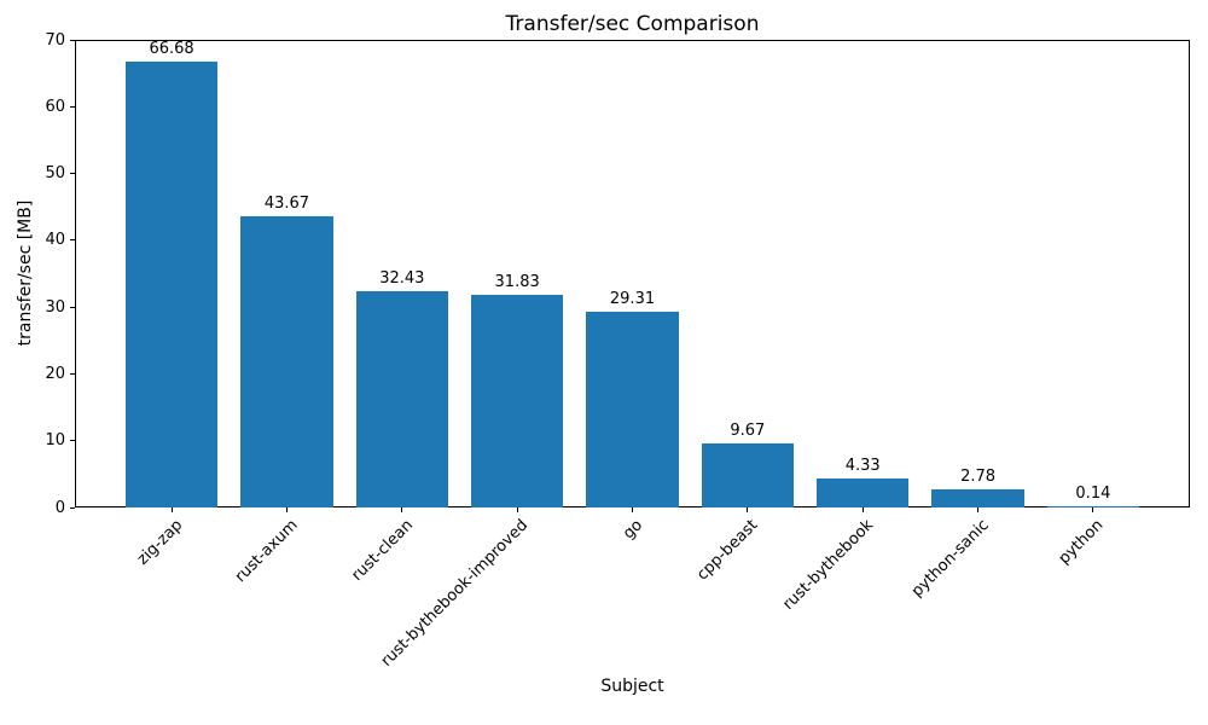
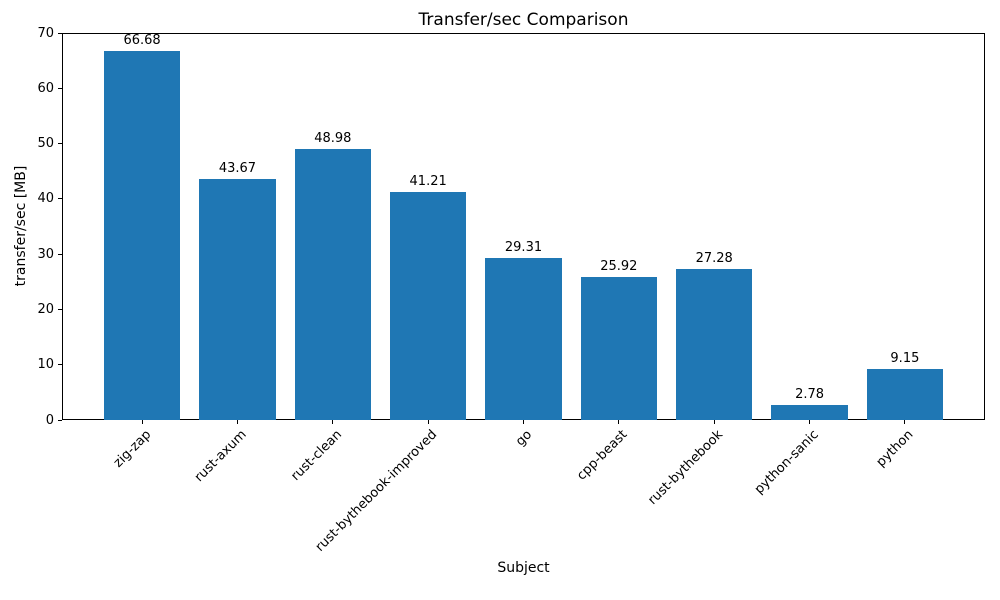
rust-clean: 32.43 -> 48.98
rust-bythebook-improved: 31.83 -> 41.21
cpp-beast: 9.67 -> 25.92
rust-bythebook: 4.33 -> 27.28
python: 0.14 -> 9.15
